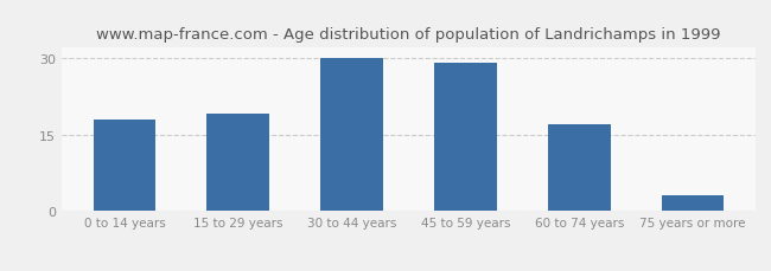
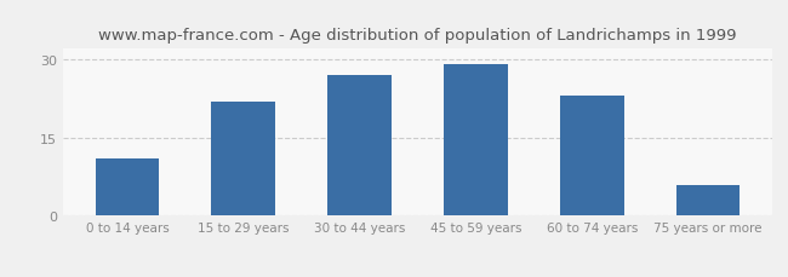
0 to 14 years: 18 -> 11
15 to 29 years: 19 -> 22
30 to 44 years: 30 -> 27
60 to 74 years: 17 -> 23
75 years or more: 3 -> 6
